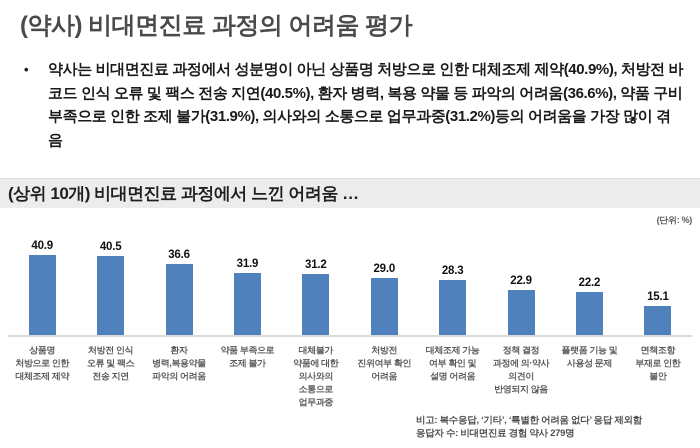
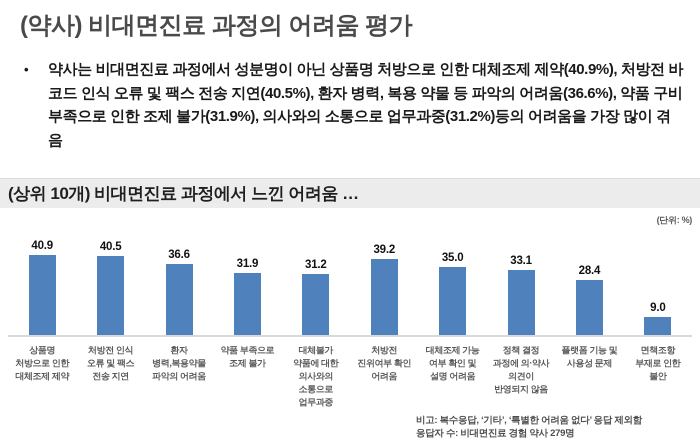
처방전 진위여부 확인 어려움: 29.0 -> 39.2
대체조제 가능 여부 확인 및 설명 어려움: 28.3 -> 35.0
정책 결정 과정에 의·약사 의견이 반영되지 않음: 22.9 -> 33.1
플랫폼 기능 및 사용성 문제: 22.2 -> 28.4
면책조항 부재로 인한 불안: 15.1 -> 9.0
